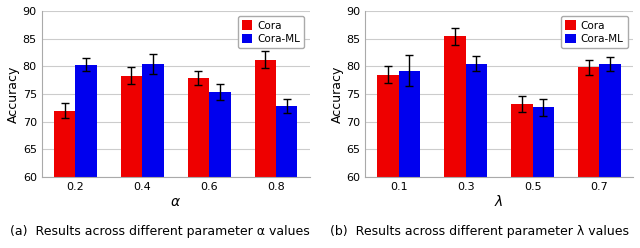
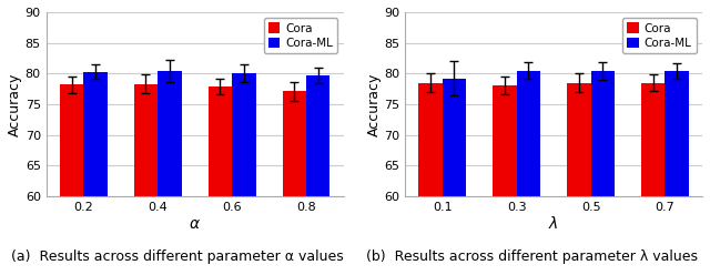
Cora/0.2: 72.0 -> 78.2
Cora-ML/0.6: 75.4 -> 80.1
Cora/0.8: 81.2 -> 77.1
Cora-ML/0.8: 72.8 -> 79.7
Cora/0.3: 85.4 -> 78.1
Cora/0.5: 73.2 -> 78.5
Cora-ML/0.5: 72.6 -> 80.4
Cora/0.7: 79.8 -> 78.5
